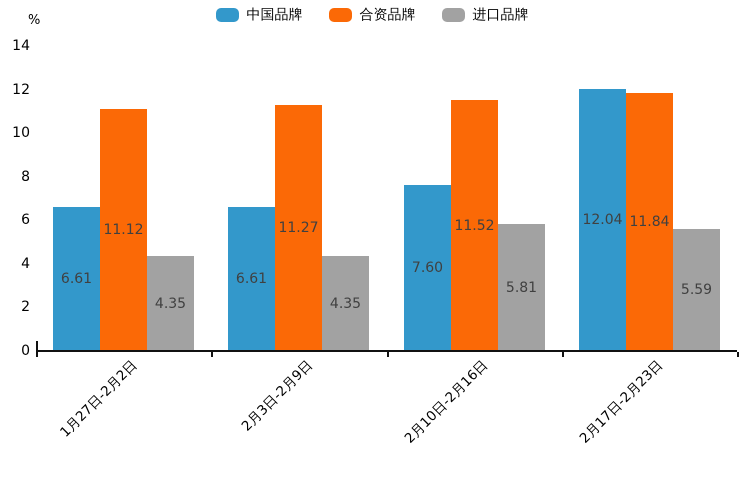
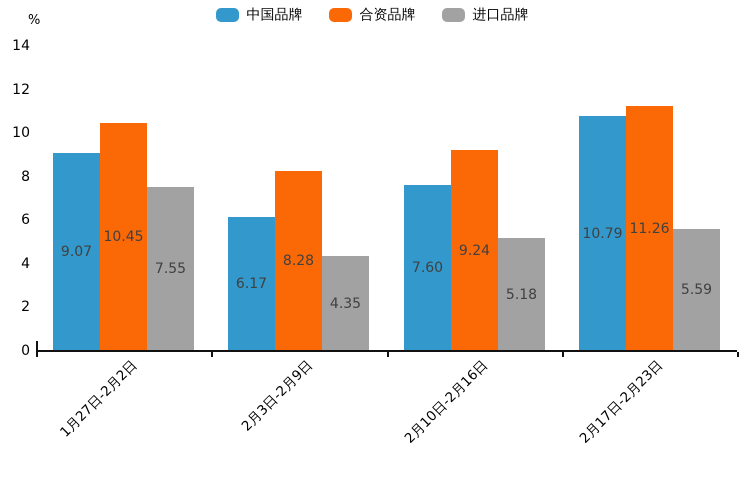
中国品牌/1月27日-2月2日: 6.61 -> 9.07
合资品牌/1月27日-2月2日: 11.12 -> 10.45
进口品牌/1月27日-2月2日: 4.35 -> 7.55
中国品牌/2月3日-2月9日: 6.61 -> 6.17
合资品牌/2月3日-2月9日: 11.27 -> 8.28
合资品牌/2月10日-2月16日: 11.52 -> 9.24
进口品牌/2月10日-2月16日: 5.81 -> 5.18
中国品牌/2月17日-2月23日: 12.04 -> 10.79
合资品牌/2月17日-2月23日: 11.84 -> 11.26
